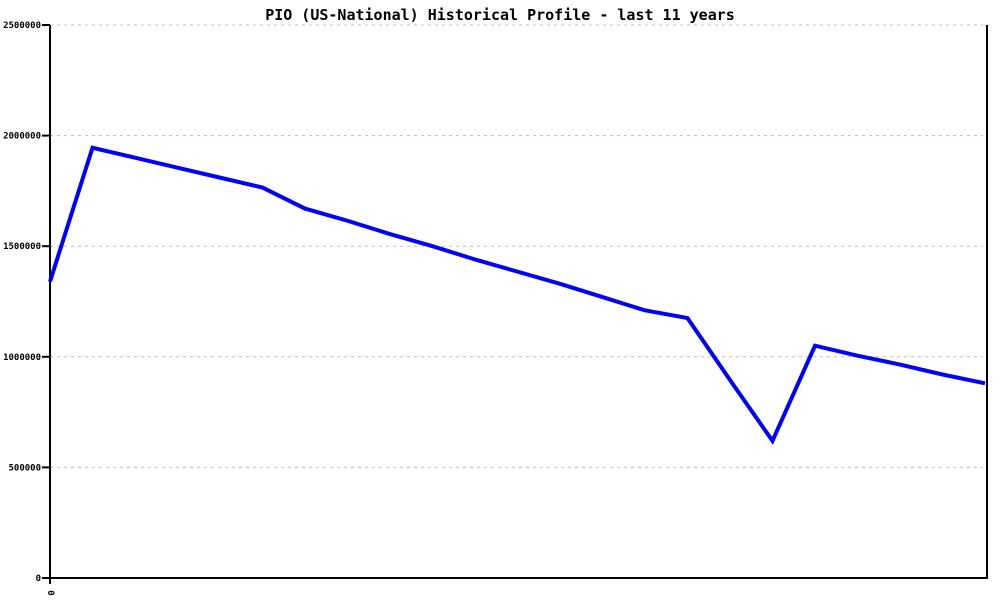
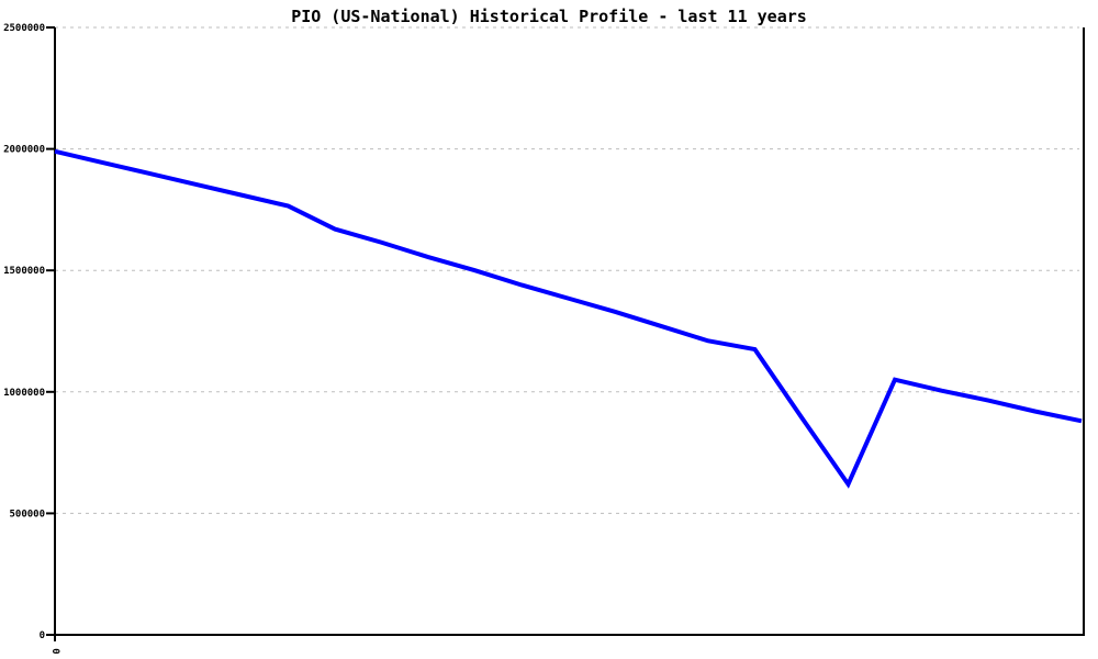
0: 1340000 -> 1990000
